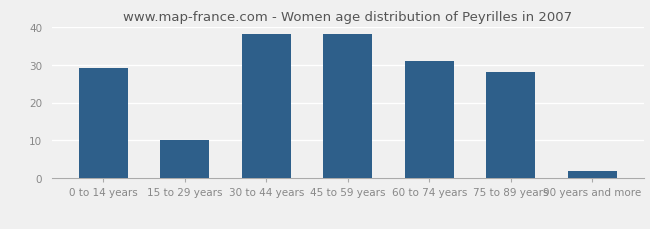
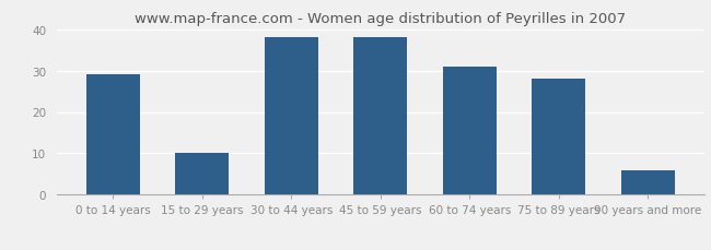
90 years and more: 2 -> 6
